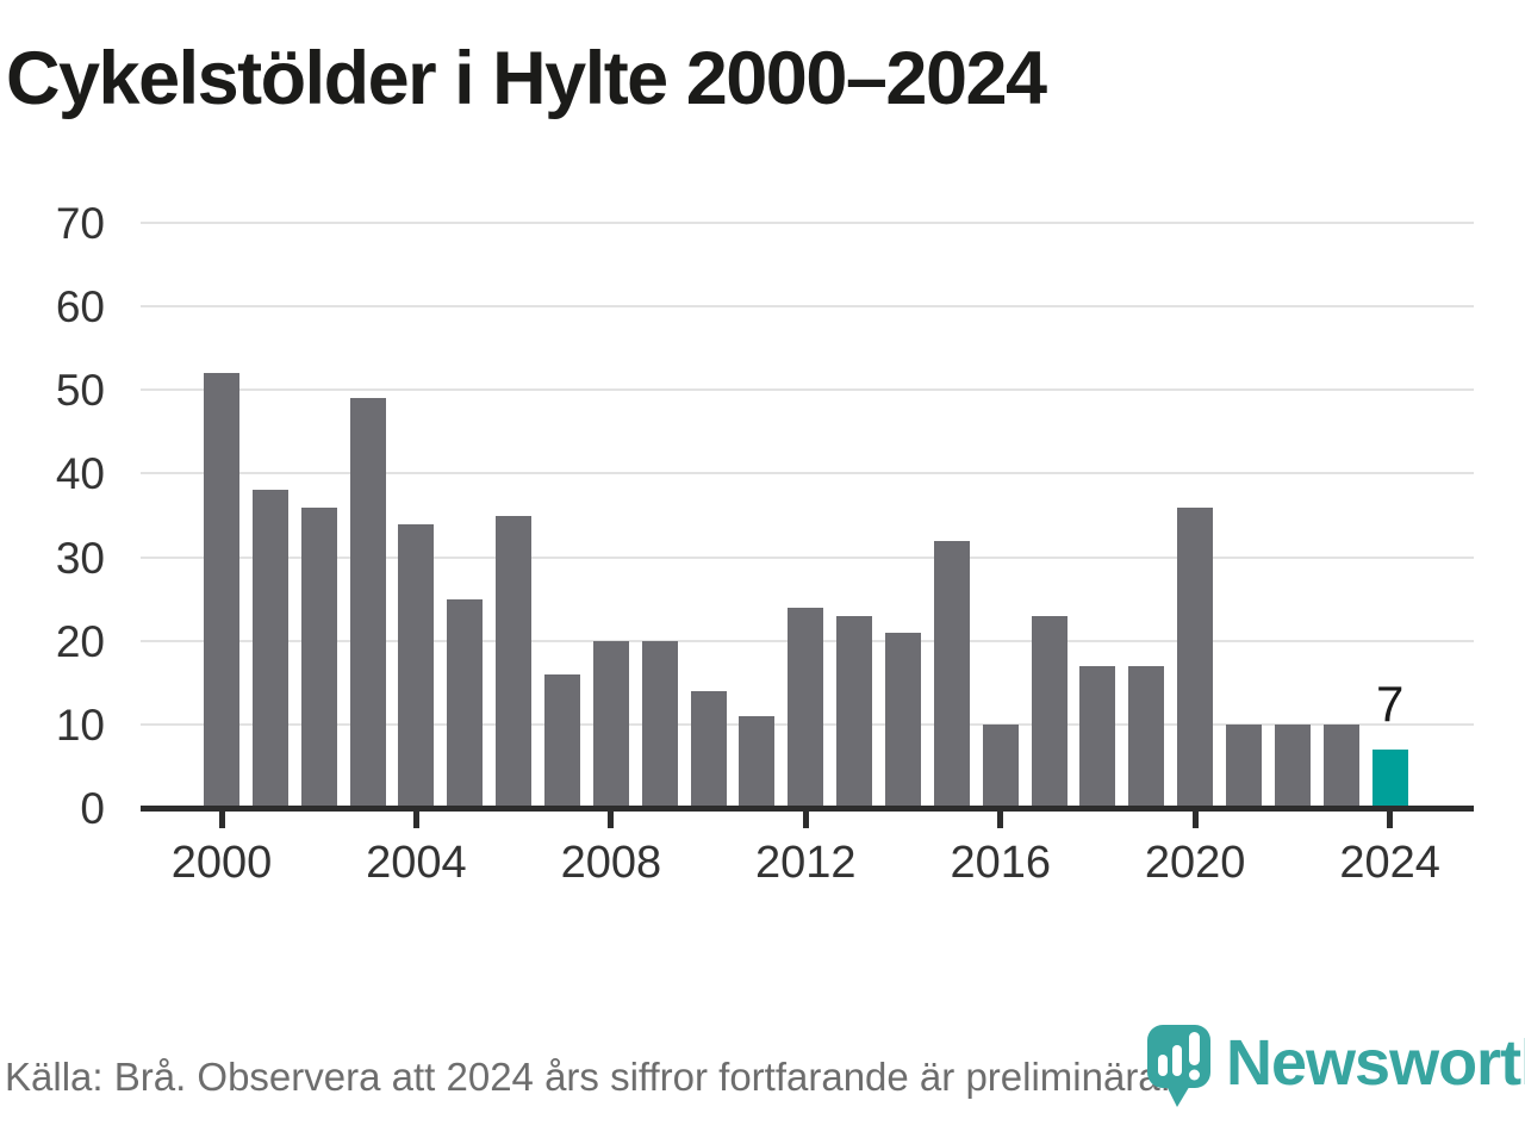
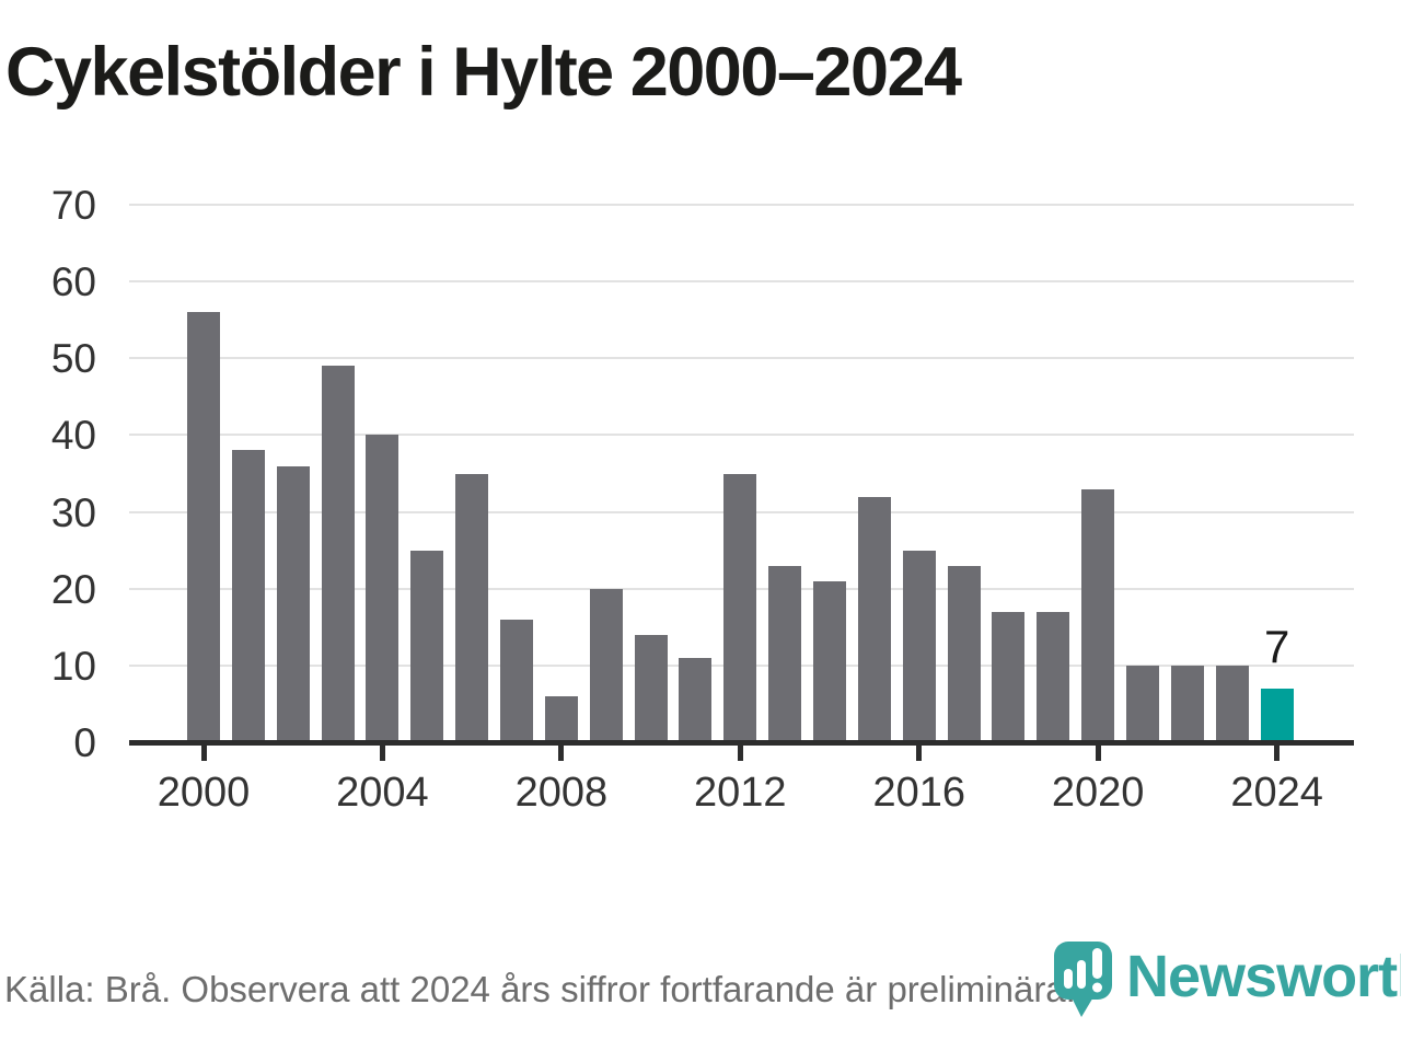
2000: 52 -> 56
2004: 34 -> 40
2008: 20 -> 6
2012: 24 -> 35
2016: 10 -> 25
2020: 36 -> 33
